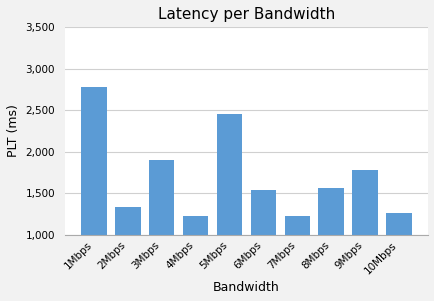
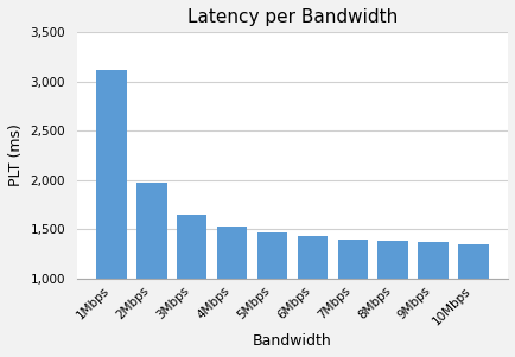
1Mbps: 2,780 -> 3,120
2Mbps: 1,340 -> 1,980
3Mbps: 1,900 -> 1,650
4Mbps: 1,220 -> 1,520
5Mbps: 2,460 -> 1,470
6Mbps: 1,540 -> 1,420
7Mbps: 1,220 -> 1,390
8Mbps: 1,560 -> 1,380
9Mbps: 1,780 -> 1,370
10Mbps: 1,260 -> 1,350
